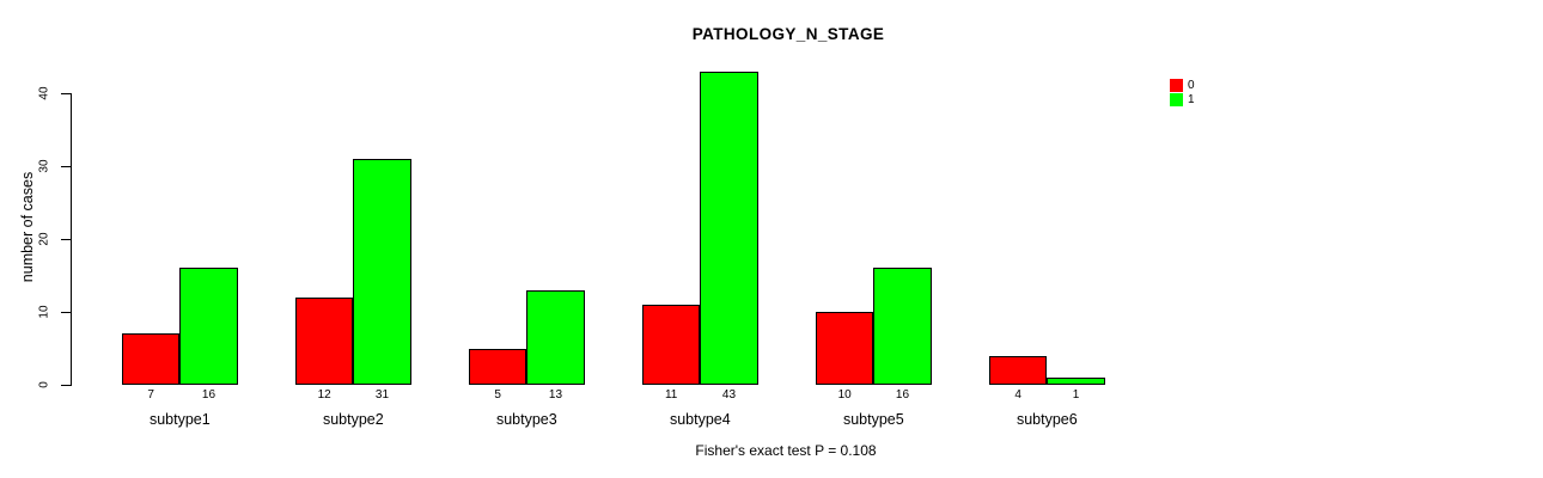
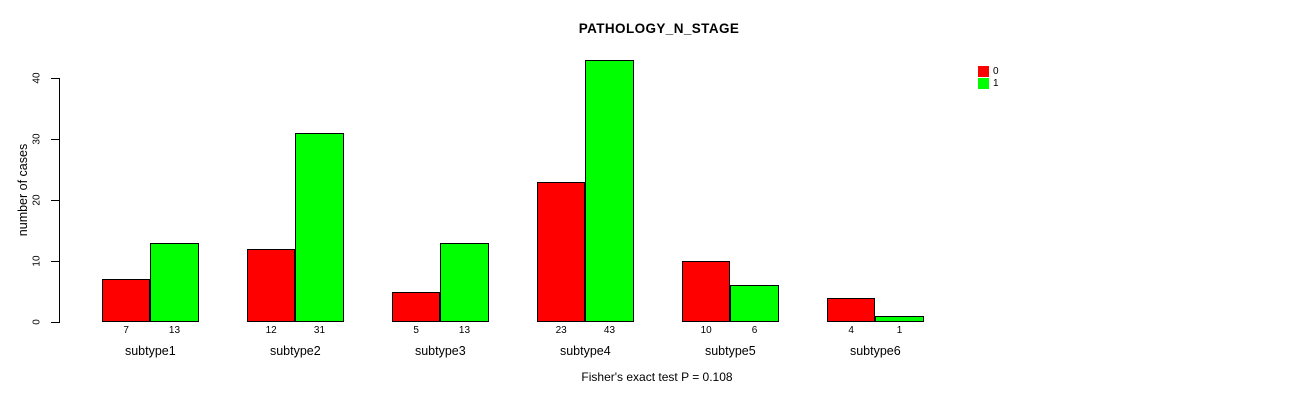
1/subtype1: 16 -> 13
0/subtype4: 11 -> 23
1/subtype5: 16 -> 6
